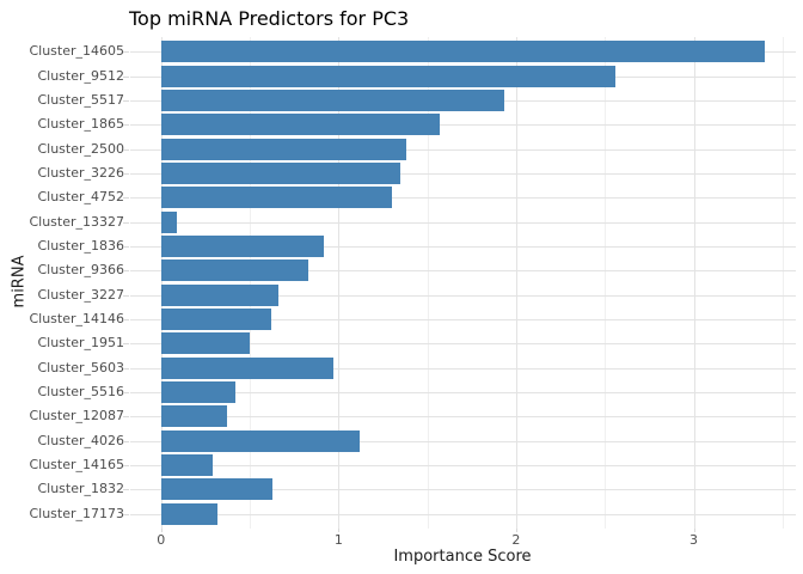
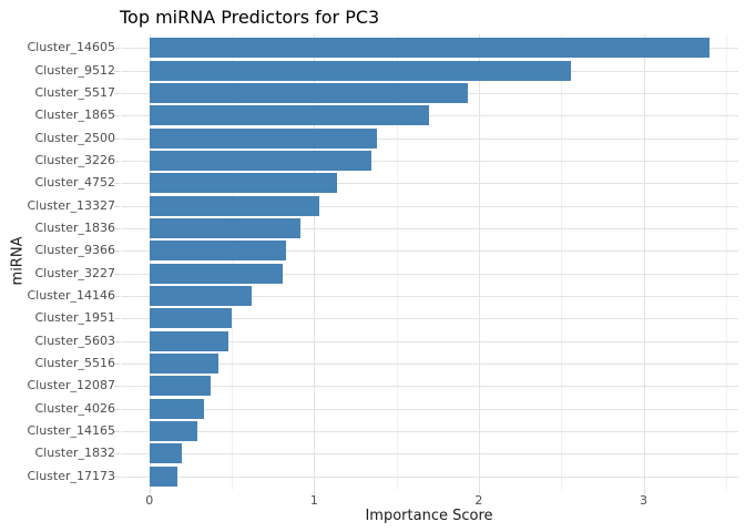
Cluster_1865: 1.57 -> 1.70
Cluster_4752: 1.30 -> 1.14
Cluster_13327: 0.09 -> 1.03
Cluster_3227: 0.66 -> 0.81
Cluster_5603: 0.97 -> 0.48
Cluster_4026: 1.12 -> 0.33
Cluster_1832: 0.63 -> 0.20
Cluster_17173: 0.32 -> 0.17
